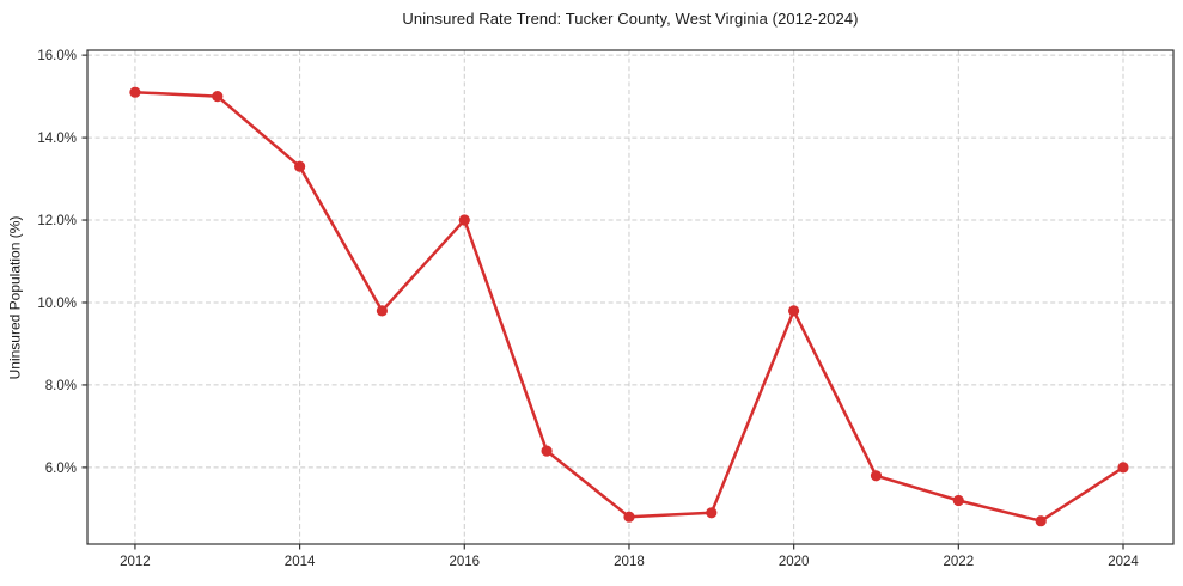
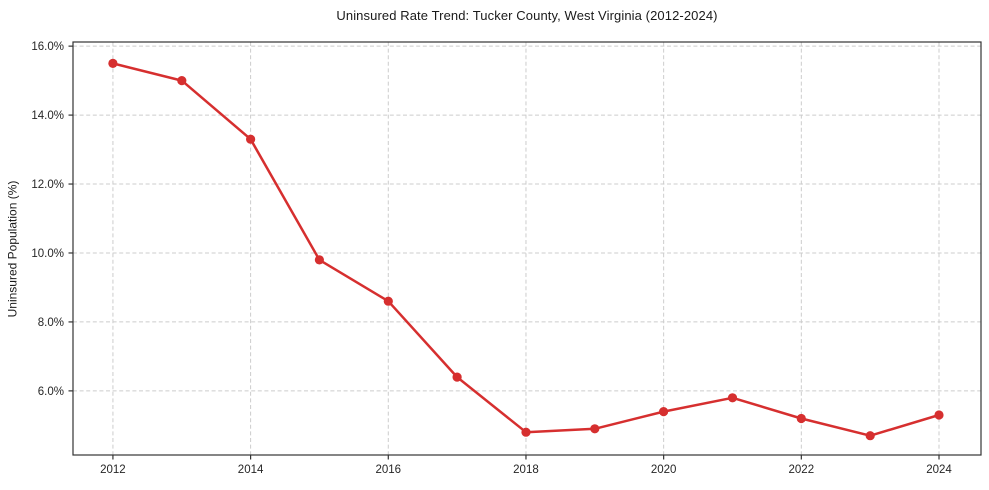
2012: 15.1% -> 15.5%
2016: 12.0% -> 8.6%
2020: 9.8% -> 5.4%
2024: 6.0% -> 5.3%
